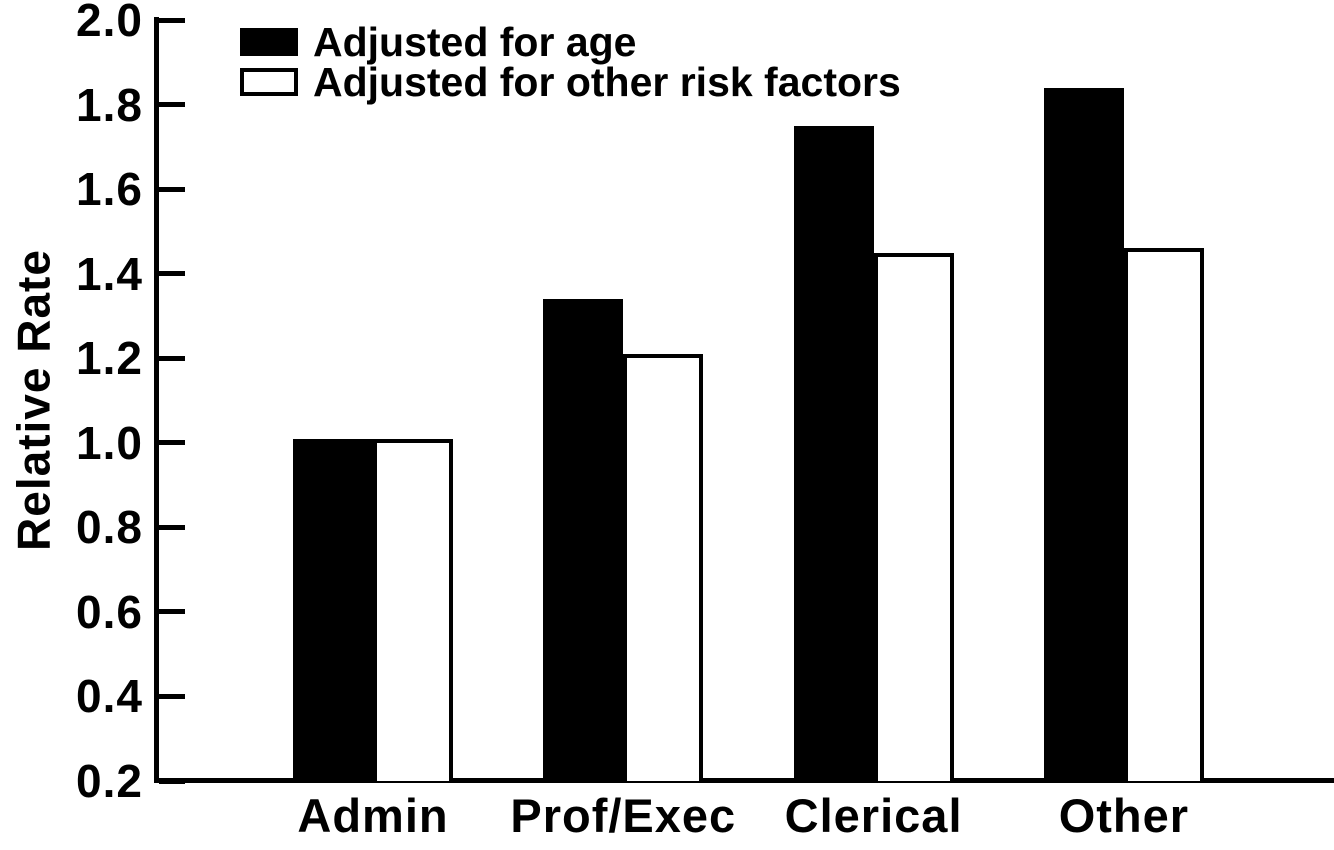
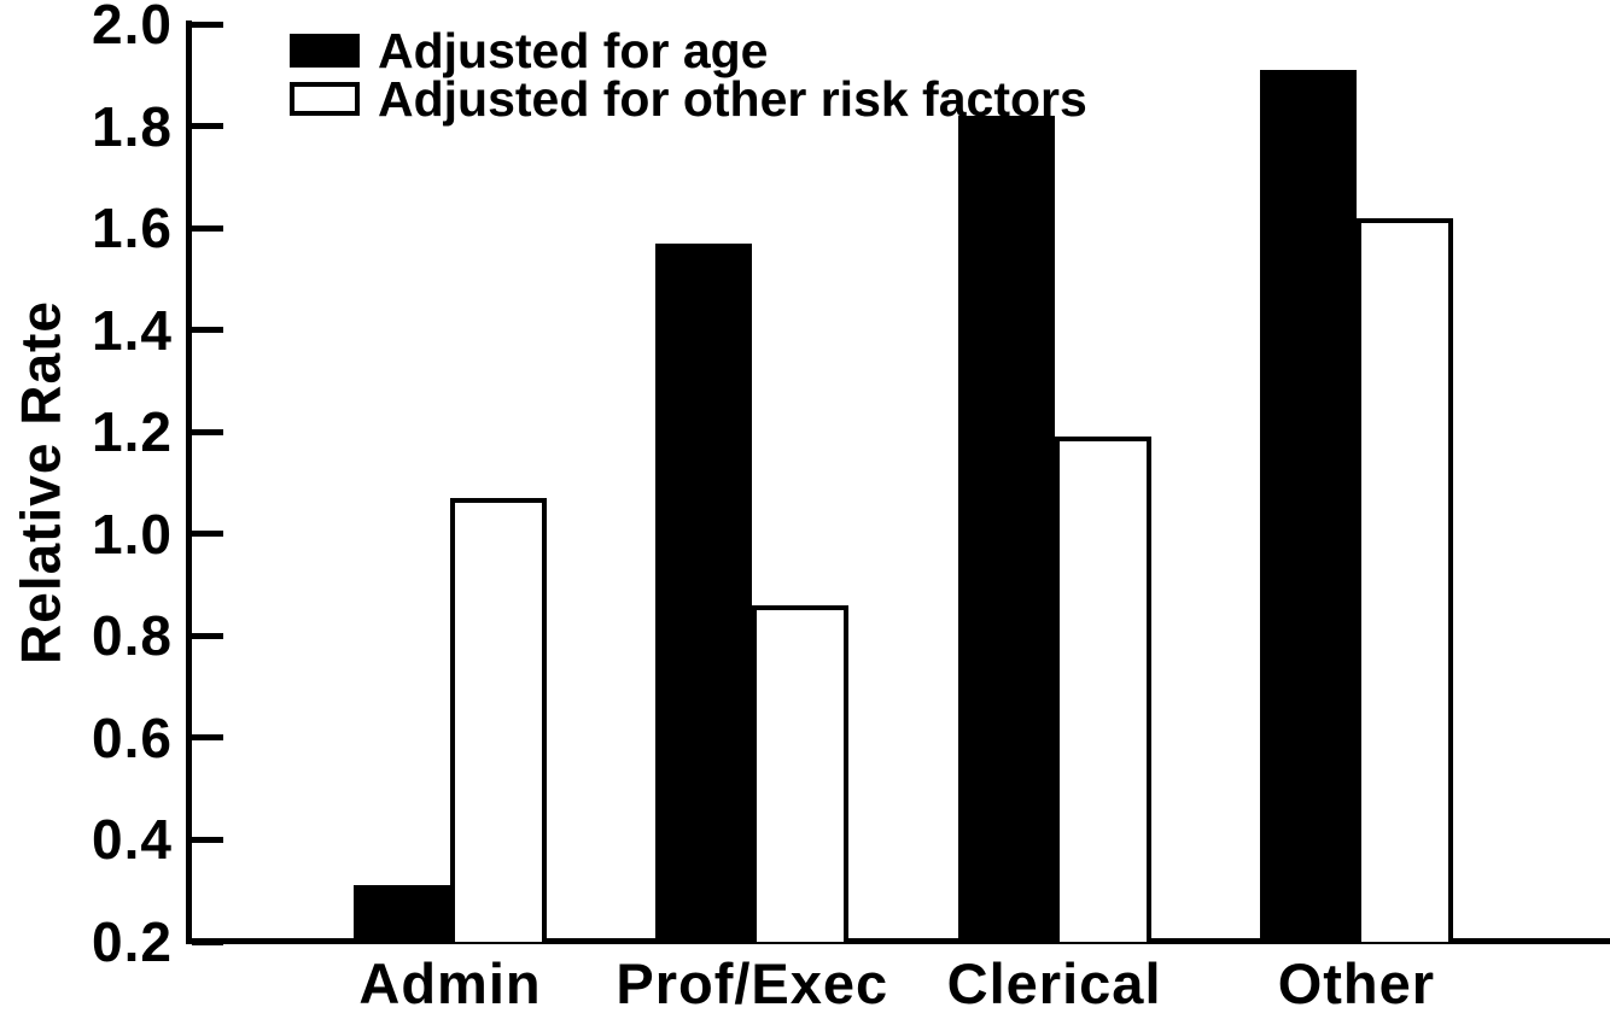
Adjusted for age/Admin: 1.01 -> 0.31
Adjusted for other risk factors/Admin: 1.01 -> 1.07
Adjusted for age/Prof/Exec: 1.34 -> 1.57
Adjusted for other risk factors/Prof/Exec: 1.21 -> 0.86
Adjusted for age/Clerical: 1.75 -> 1.82
Adjusted for other risk factors/Clerical: 1.45 -> 1.19
Adjusted for age/Other: 1.84 -> 1.91
Adjusted for other risk factors/Other: 1.46 -> 1.62
